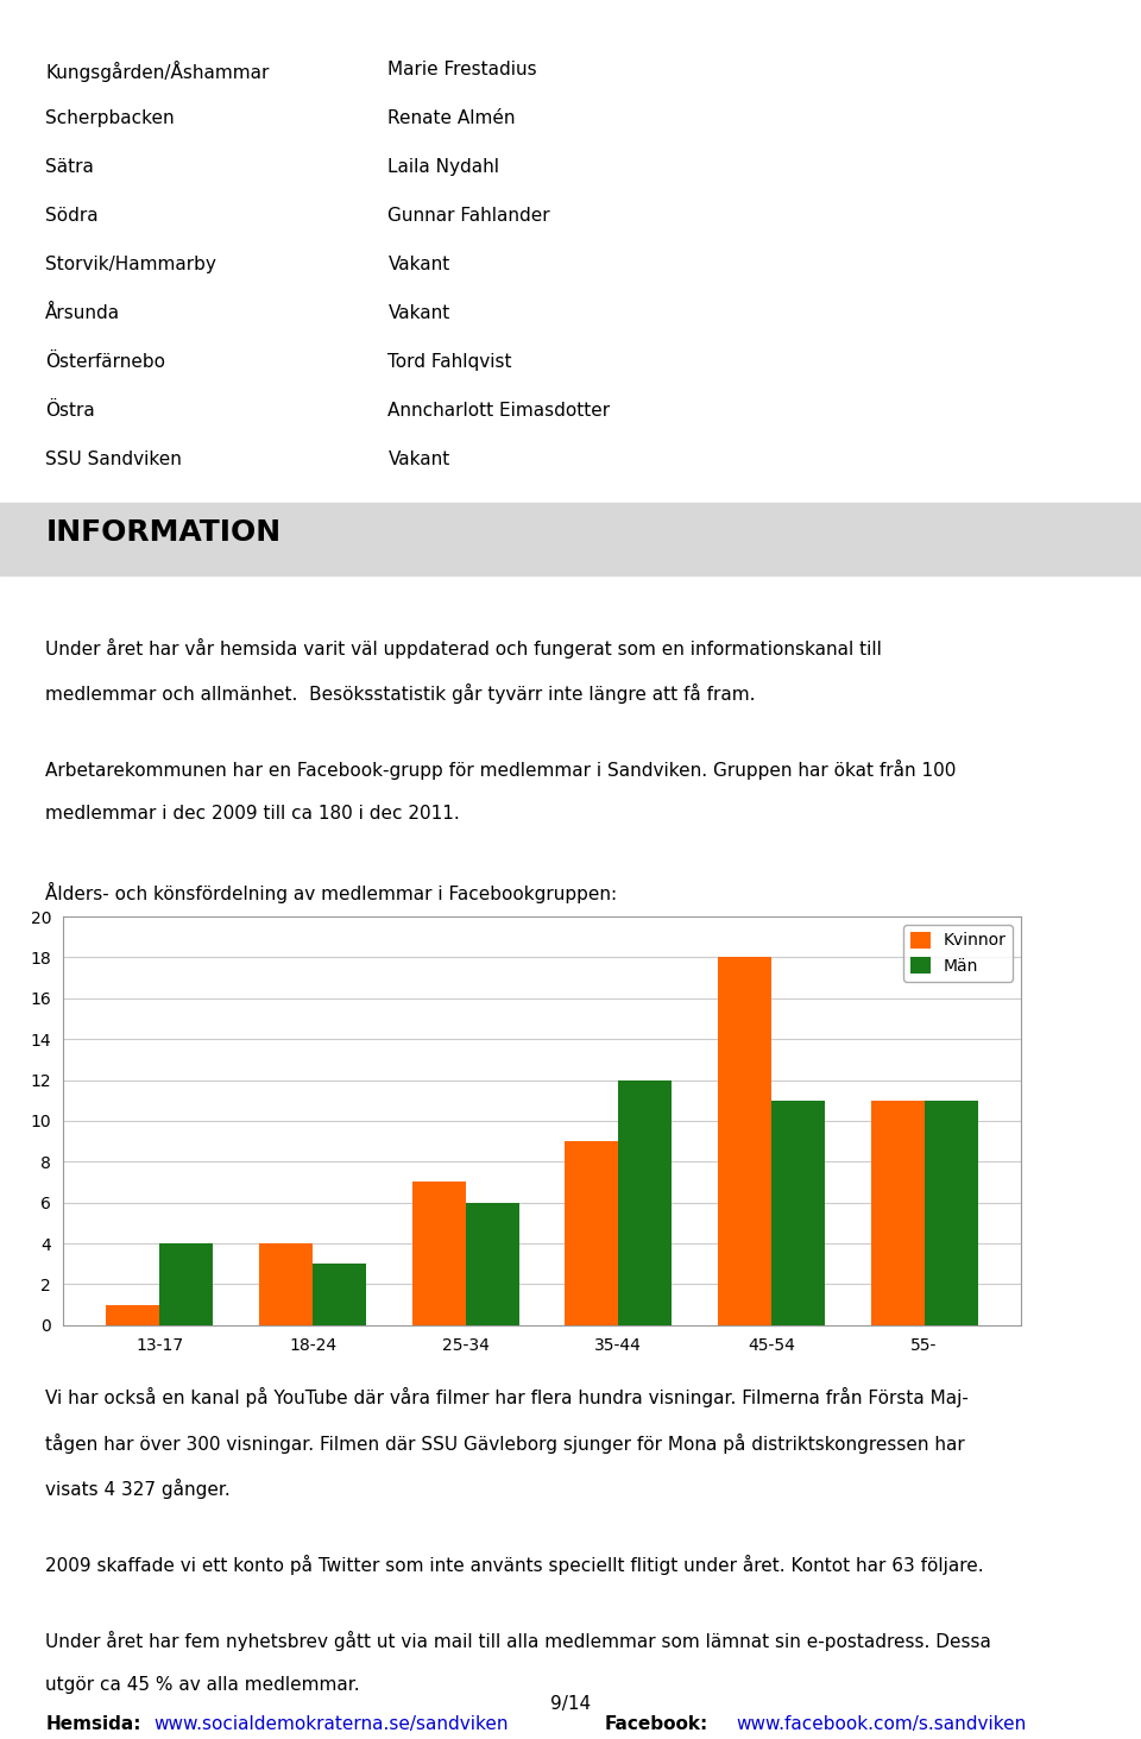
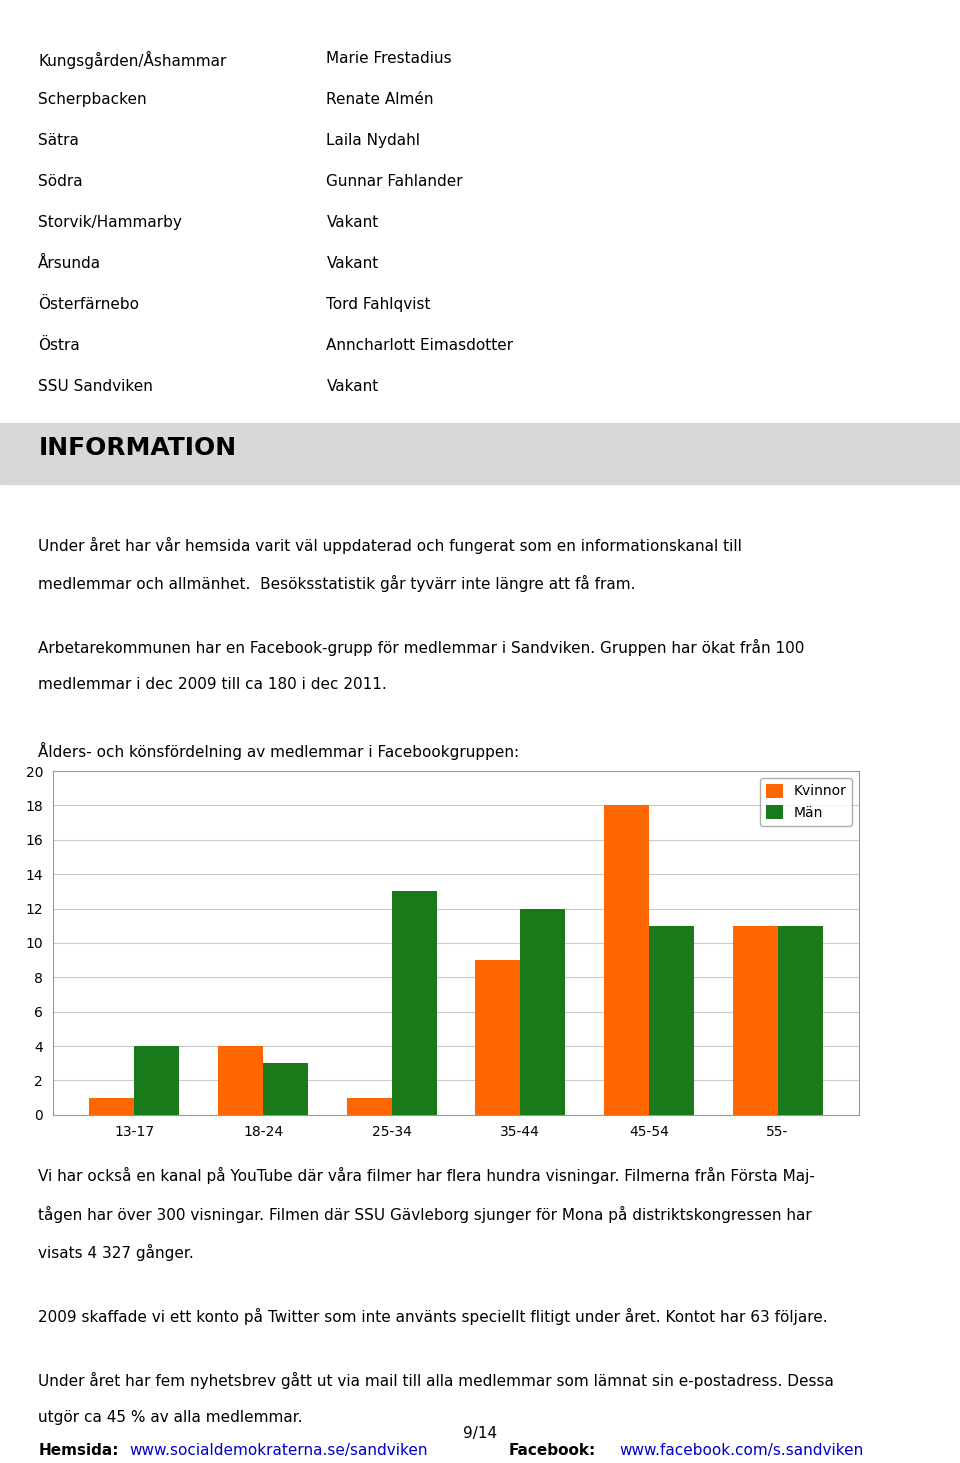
Kvinnor/25-34: 7 -> 1
Män/25-34: 6 -> 13
